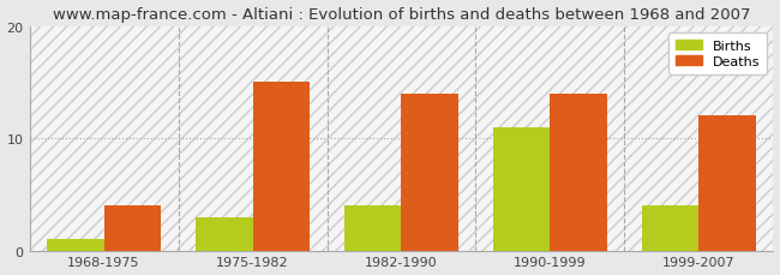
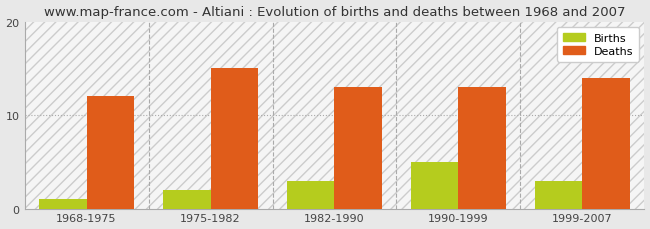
Deaths/1968-1975: 4 -> 12
Births/1975-1982: 3 -> 2
Births/1982-1990: 4 -> 3
Deaths/1982-1990: 14 -> 13
Births/1990-1999: 11 -> 5
Deaths/1990-1999: 14 -> 13
Births/1999-2007: 4 -> 3
Deaths/1999-2007: 12 -> 14
